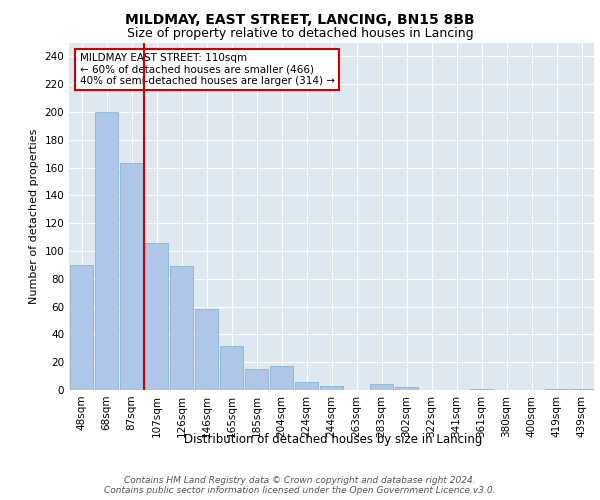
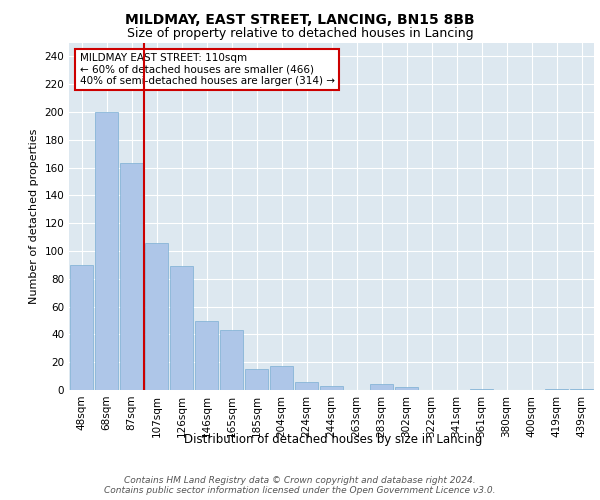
146sqm: 58 -> 50
165sqm: 32 -> 43
